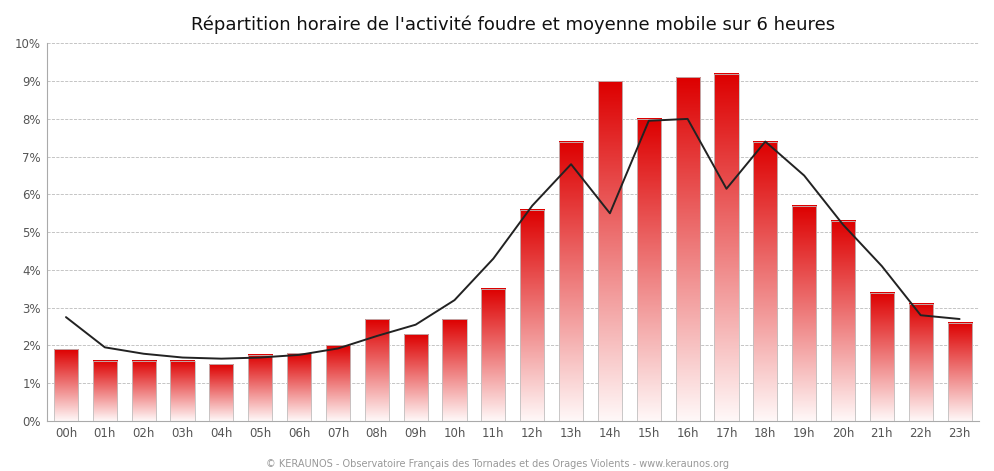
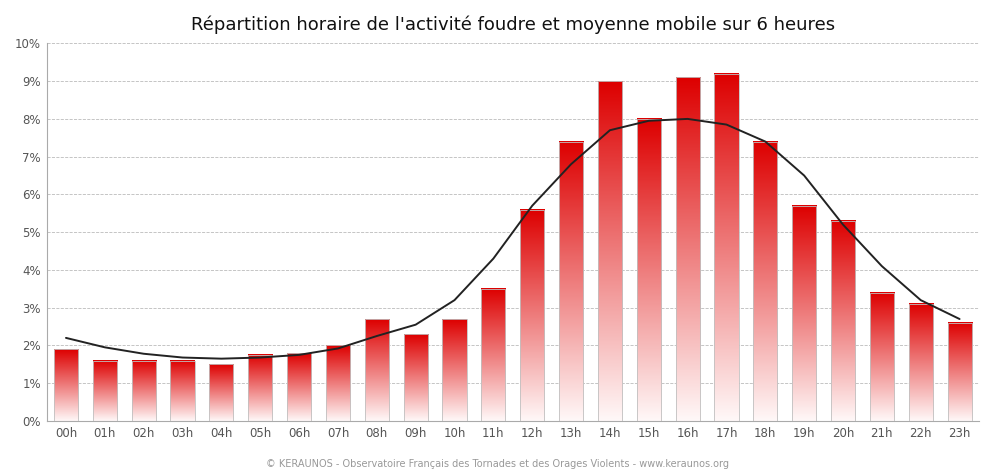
00h: 2.75% -> 2.20%
14h: 5.50% -> 7.70%
17h: 6.15% -> 7.85%
22h: 2.80% -> 3.20%
